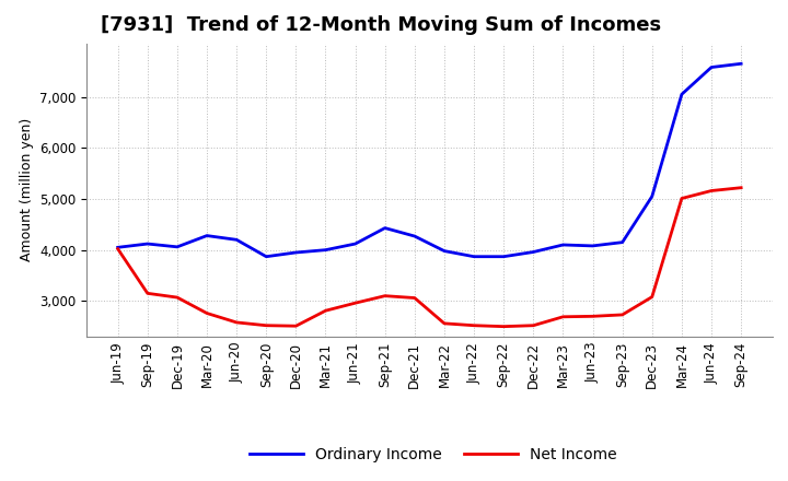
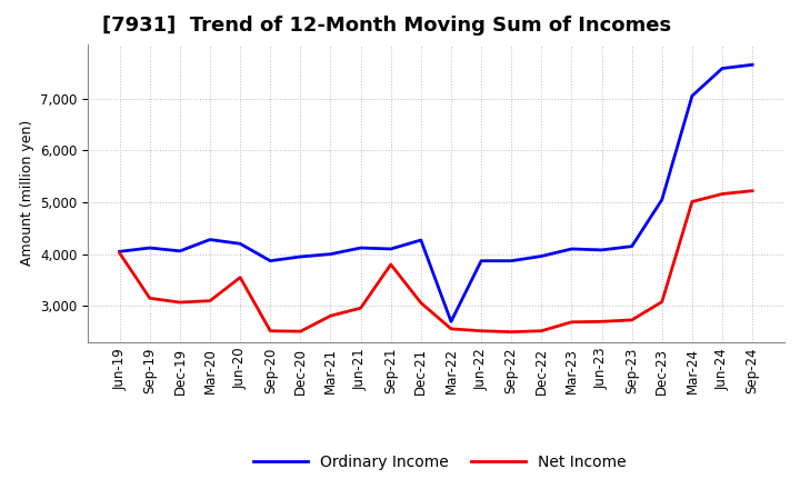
Net Income/Mar-20: 2,760 -> 3,100
Net Income/Jun-20: 2,580 -> 3,550
Ordinary Income/Sep-21: 4,430 -> 4,100
Net Income/Sep-21: 3,100 -> 3,800
Ordinary Income/Mar-22: 3,980 -> 2,700
